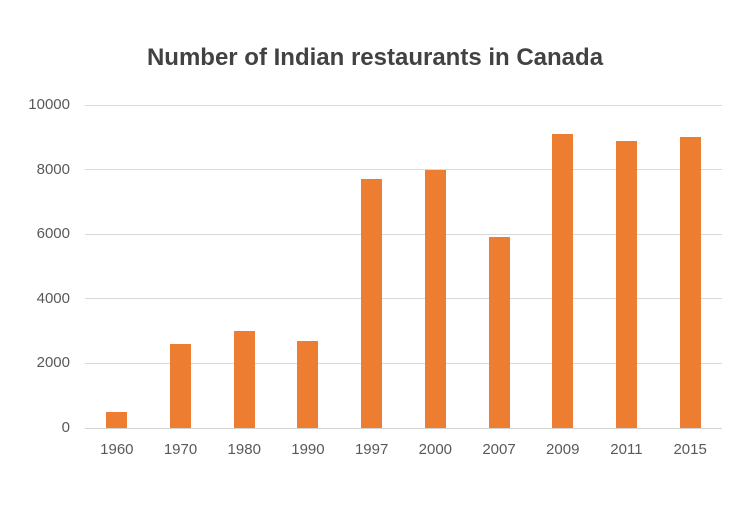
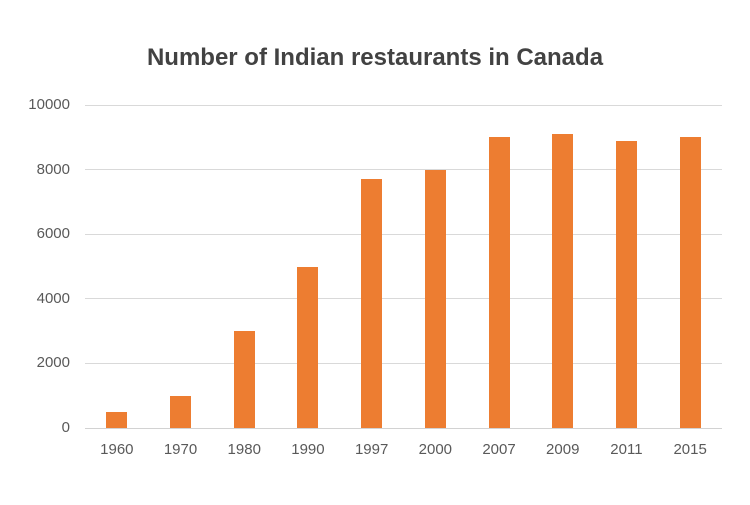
1970: 2600 -> 1000
1990: 2700 -> 5000
2007: 5900 -> 9000
